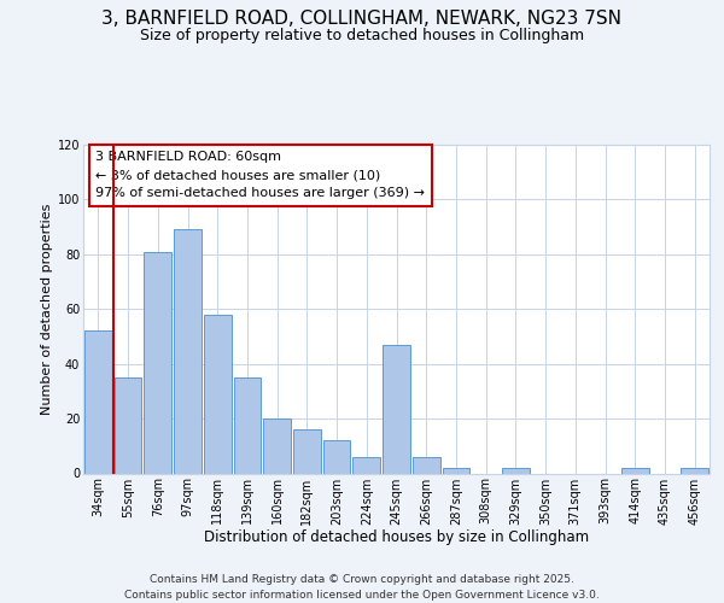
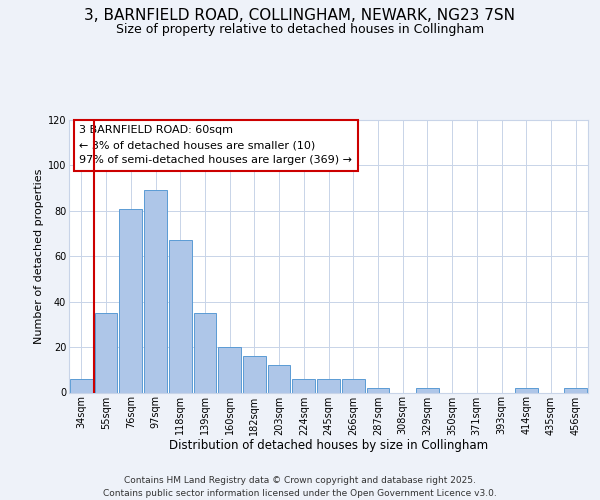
34sqm: 52 -> 6
118sqm: 58 -> 67
245sqm: 47 -> 6
